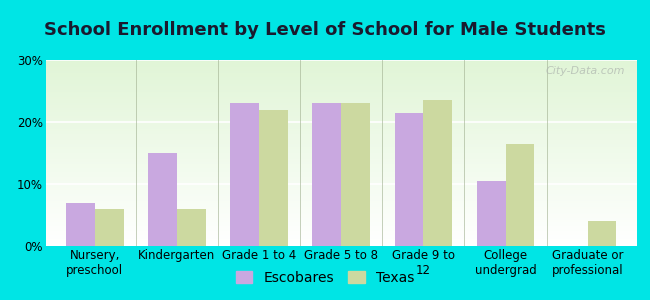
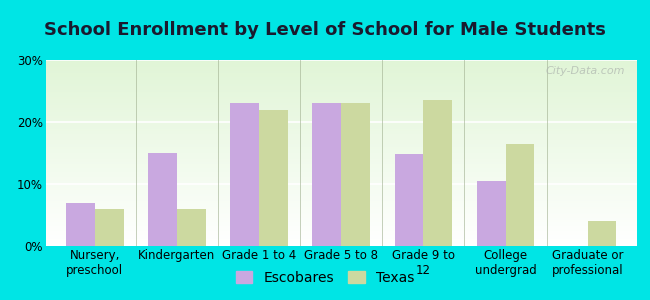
Escobares/Grade 9 to 12: 21.5% -> 14.8%
